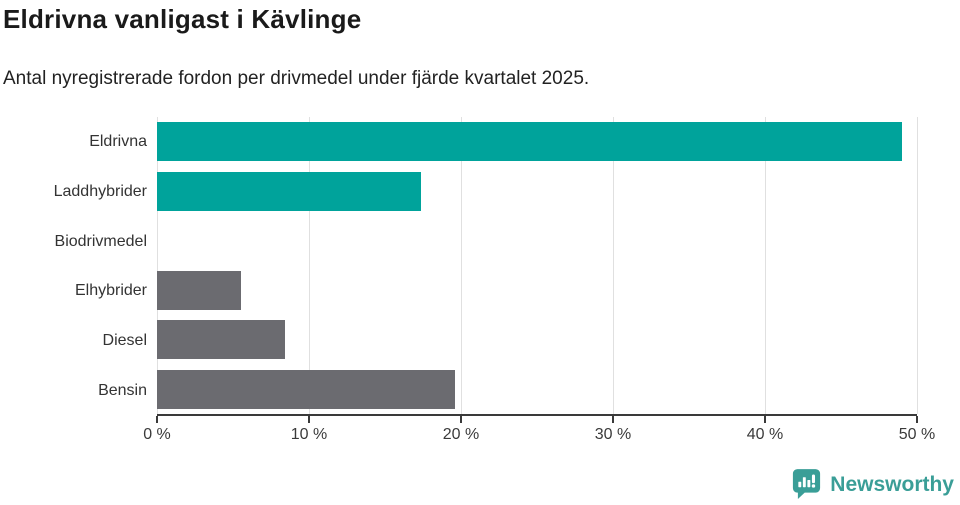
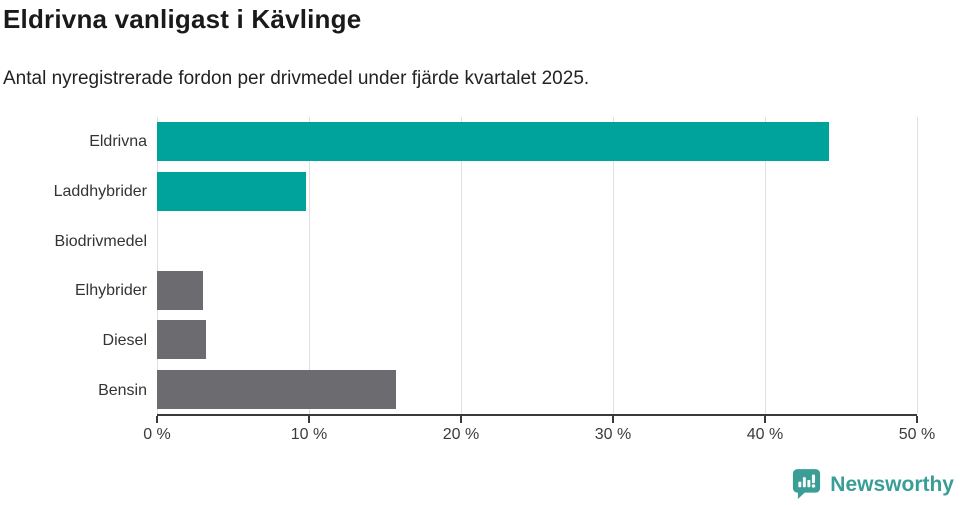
Eldrivna: 49.0% -> 44.2%
Laddhybrider: 17.4% -> 9.8%
Elhybrider: 5.5% -> 3.0%
Diesel: 8.4% -> 3.2%
Bensin: 19.6% -> 15.7%
